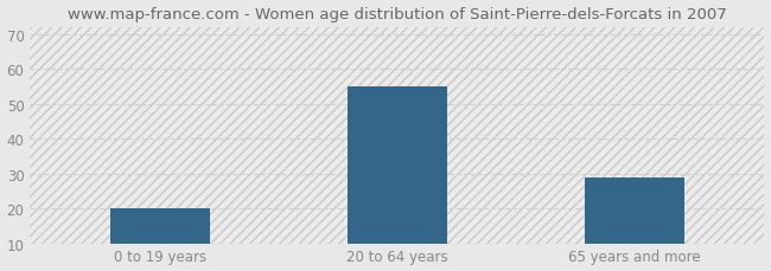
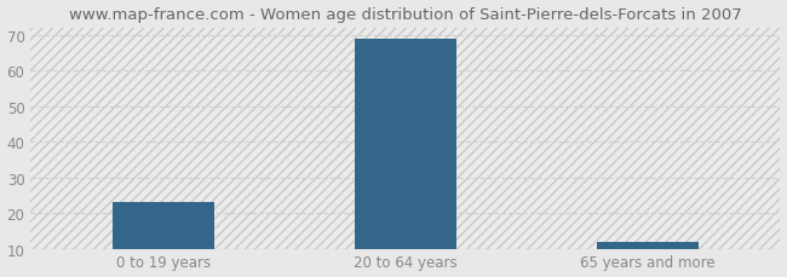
0 to 19 years: 20 -> 23
20 to 64 years: 55 -> 69
65 years and more: 29 -> 12
